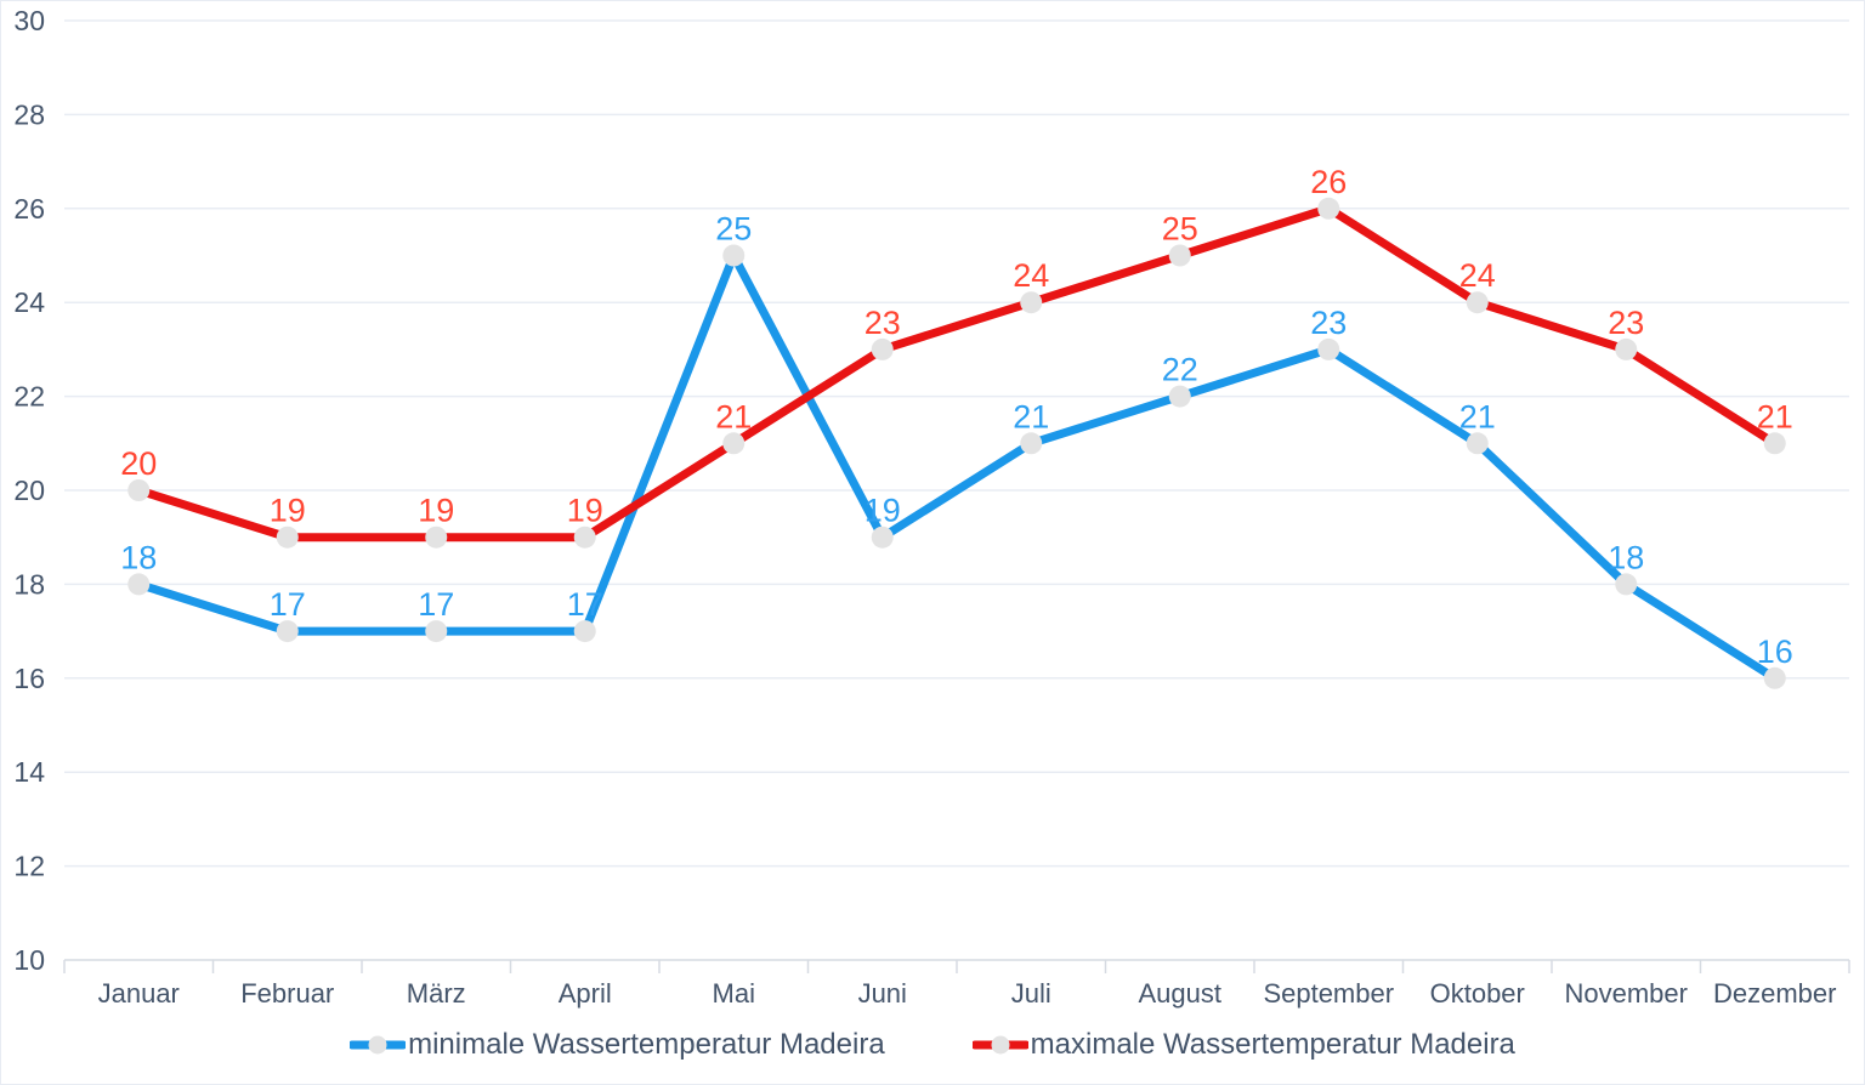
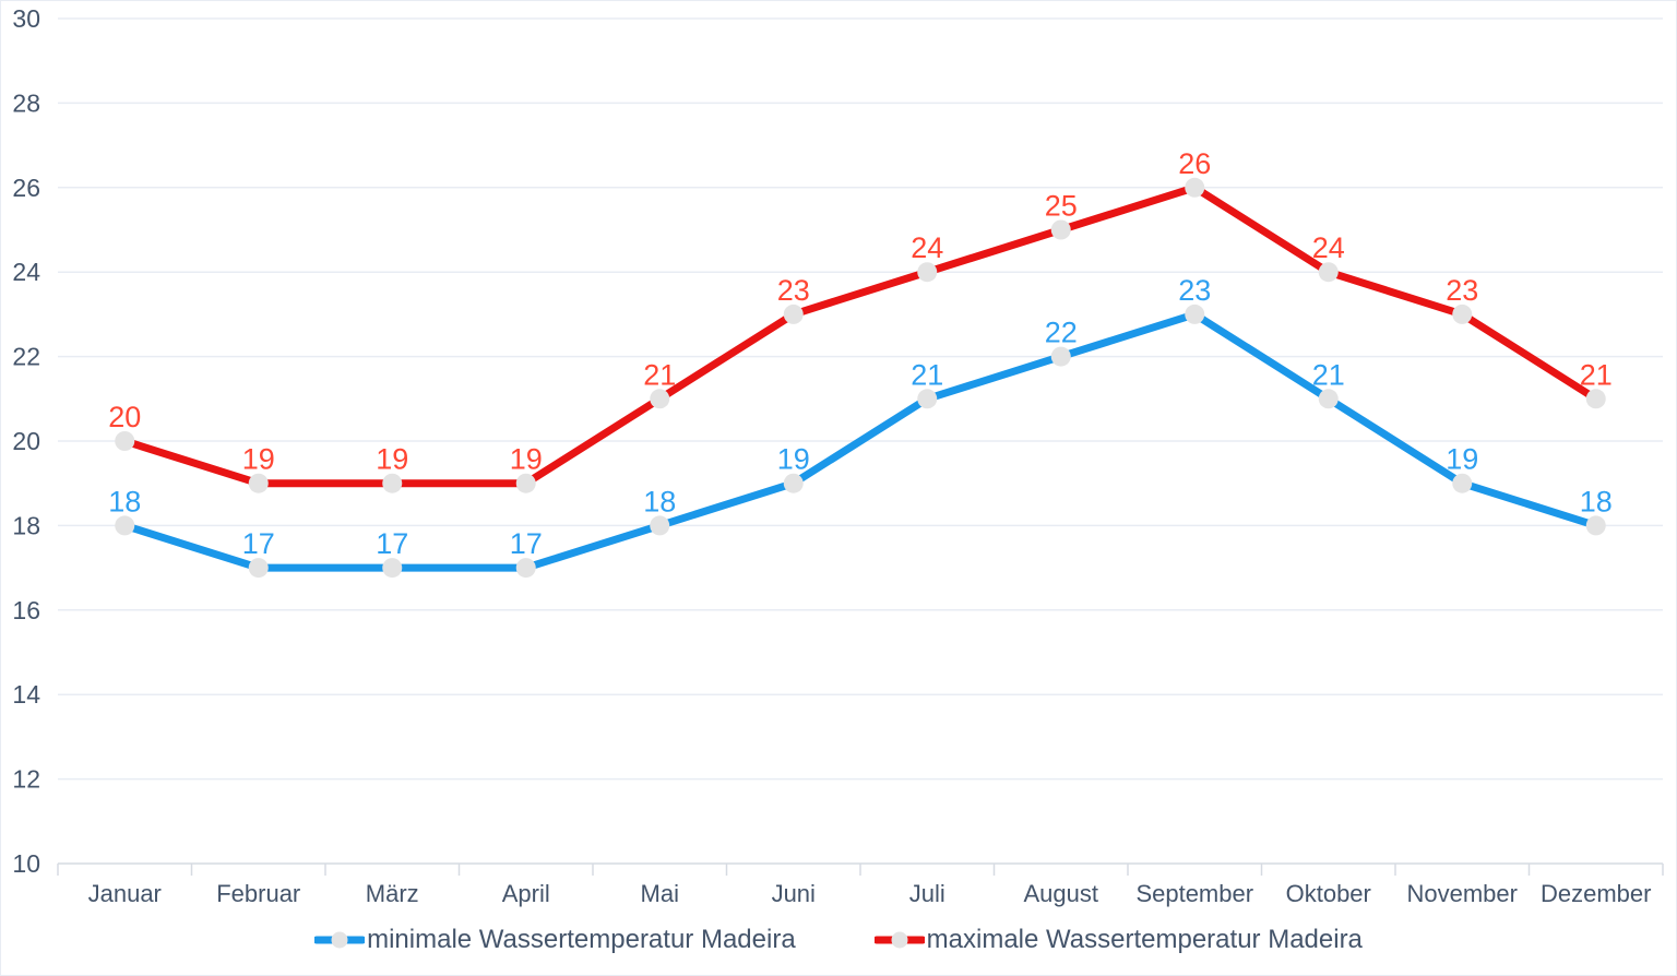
minimale Wassertemperatur Madeira/Mai: 25 -> 18
minimale Wassertemperatur Madeira/November: 18 -> 19
minimale Wassertemperatur Madeira/Dezember: 16 -> 18
